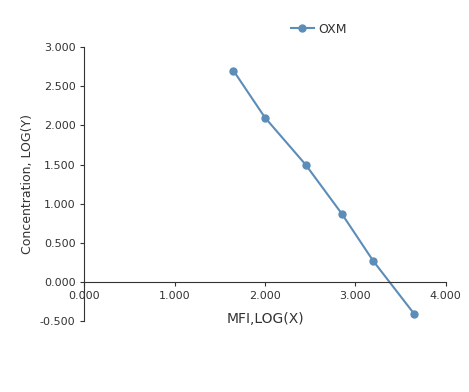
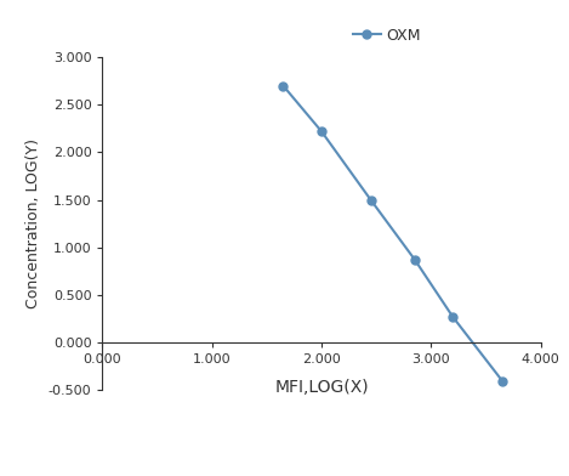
2.000: 2.10 -> 2.22
